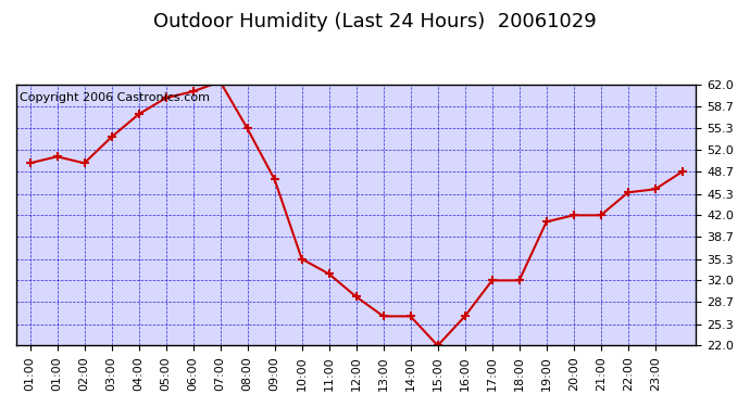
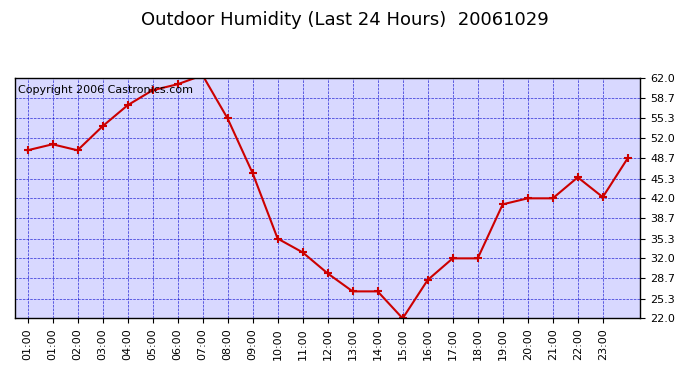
09:00: 47.5 -> 46.2
16:00: 26.5 -> 28.4
23:00: 46.0 -> 42.2
